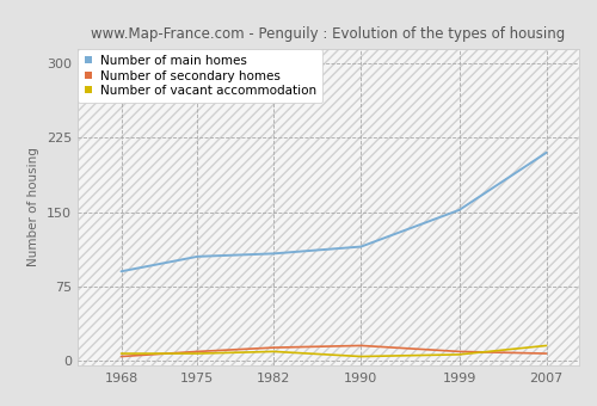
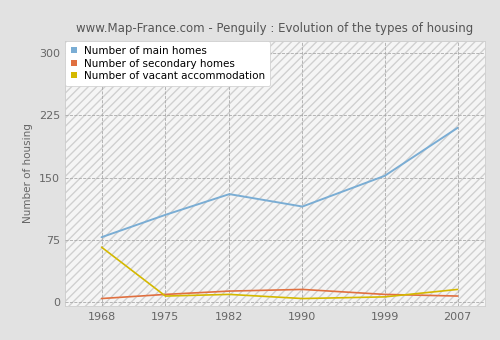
Number of main homes/1968: 90 -> 78
Number of vacant accommodation/1968: 7 -> 66
Number of main homes/1982: 108 -> 130
